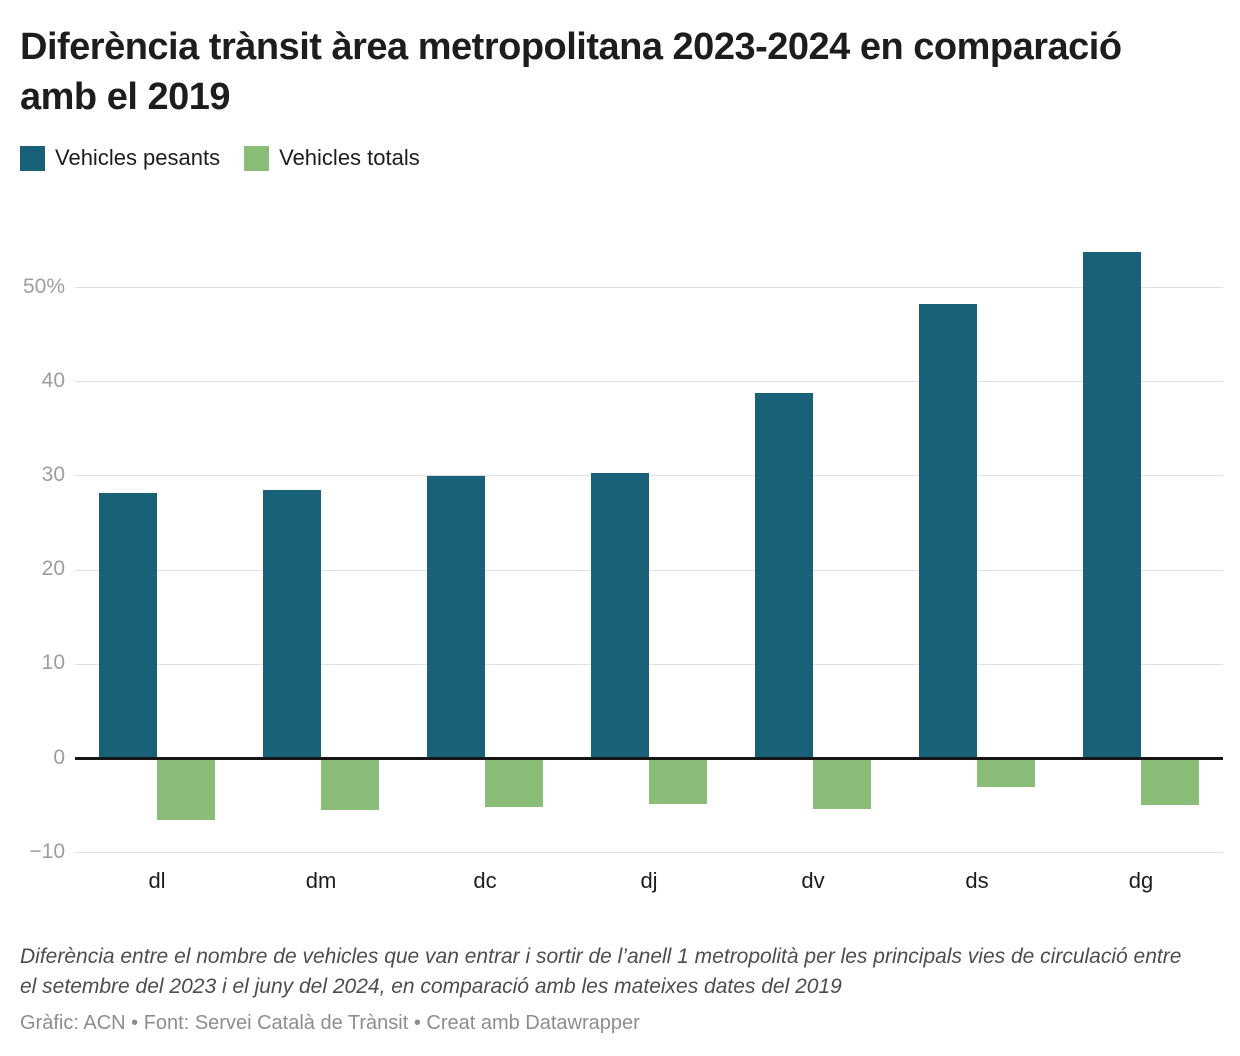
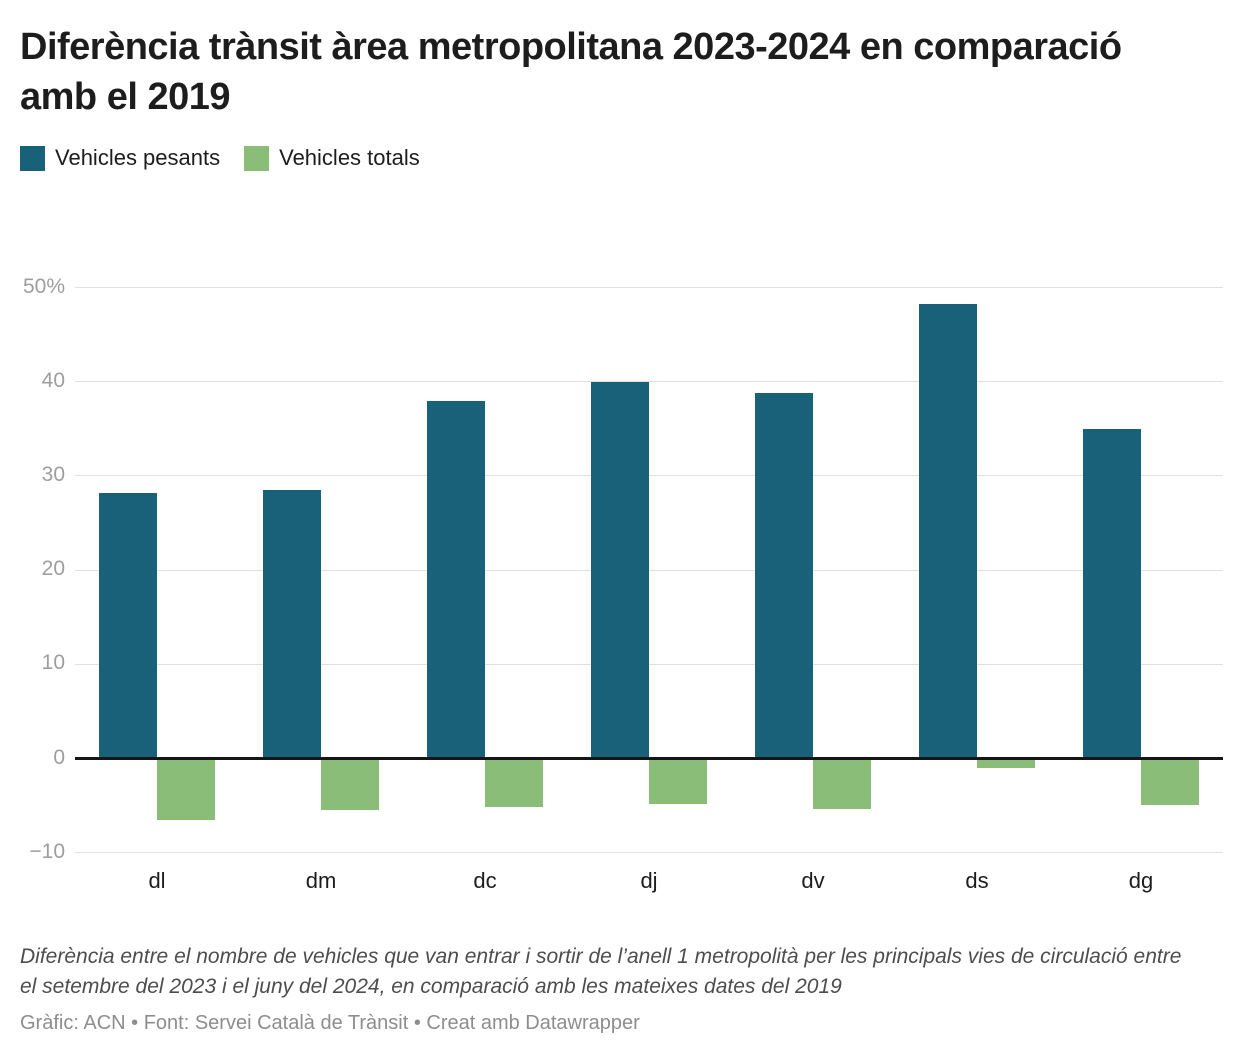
Vehicles pesants/dc: 30% -> 38%
Vehicles pesants/dj: 30% -> 40%
Vehicles totals/ds: -3% -> -1%
Vehicles pesants/dg: 54% -> 35%
